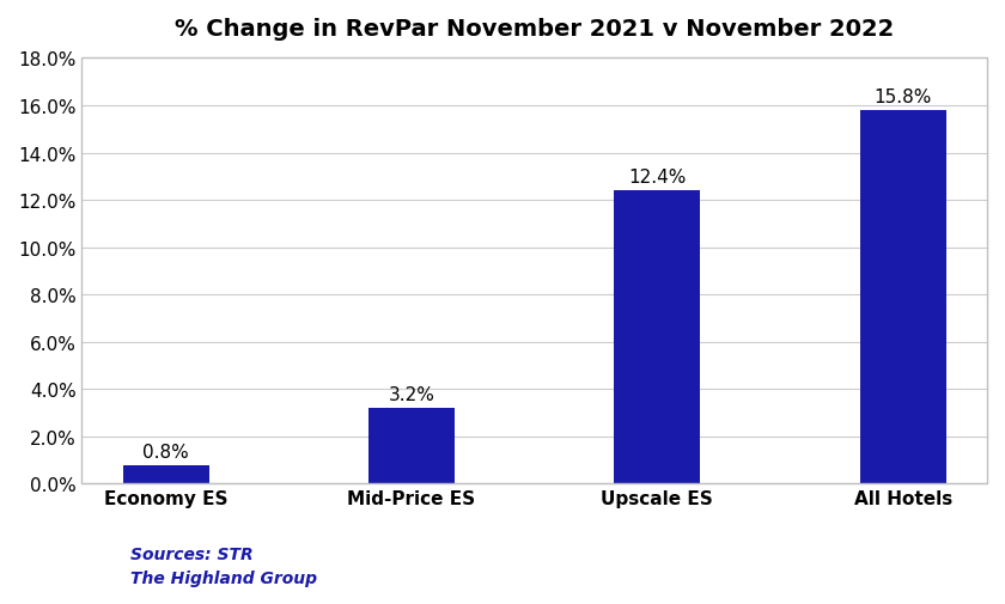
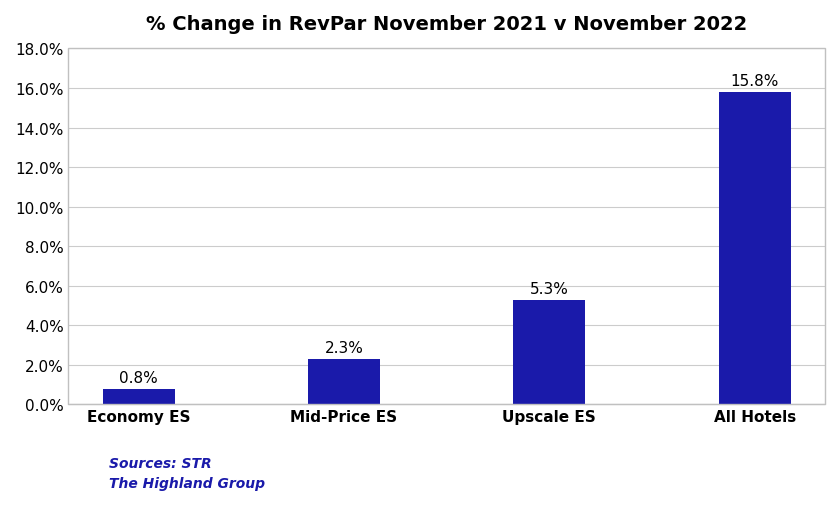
Mid-Price ES: 3.2% -> 2.3%
Upscale ES: 12.4% -> 5.3%
